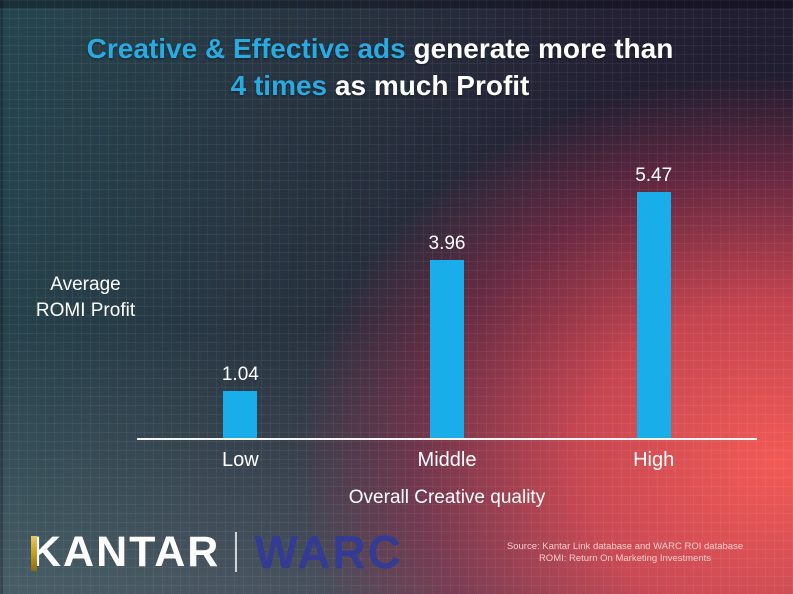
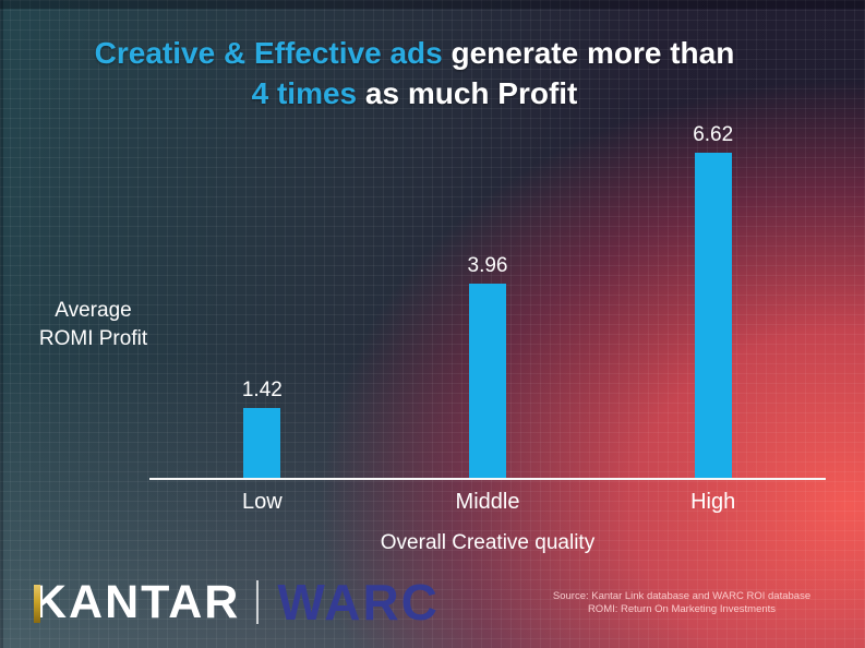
Low: 1.04 -> 1.42
High: 5.47 -> 6.62
